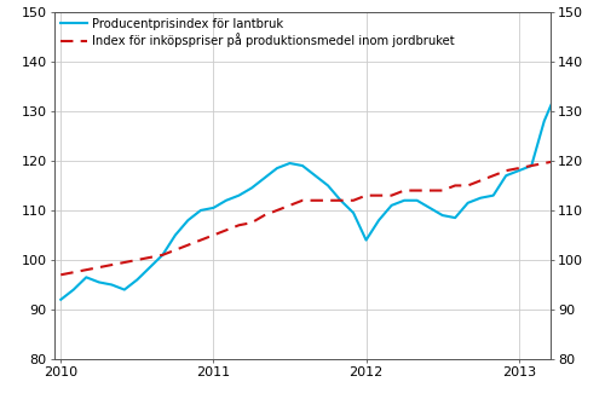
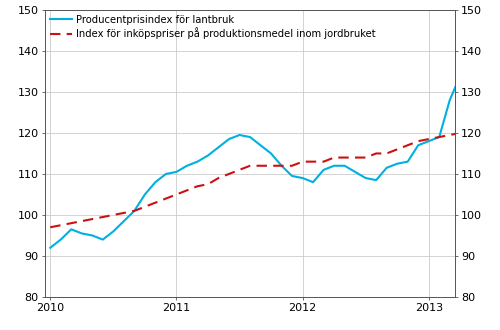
Producentprisindex för lantbruk/2012: 104.0 -> 109.0
